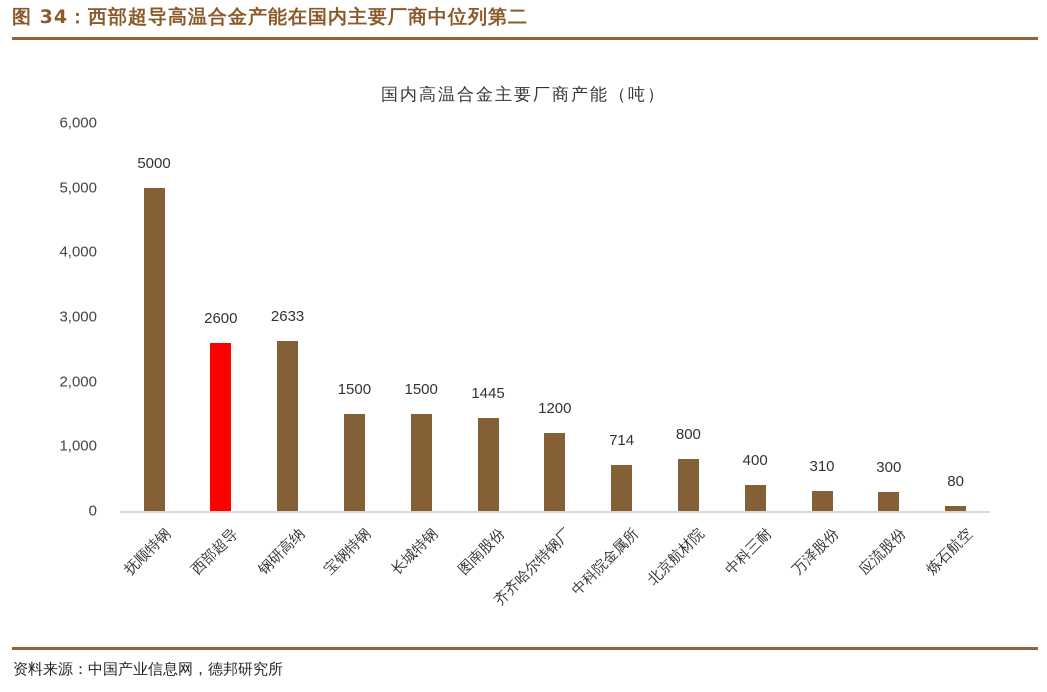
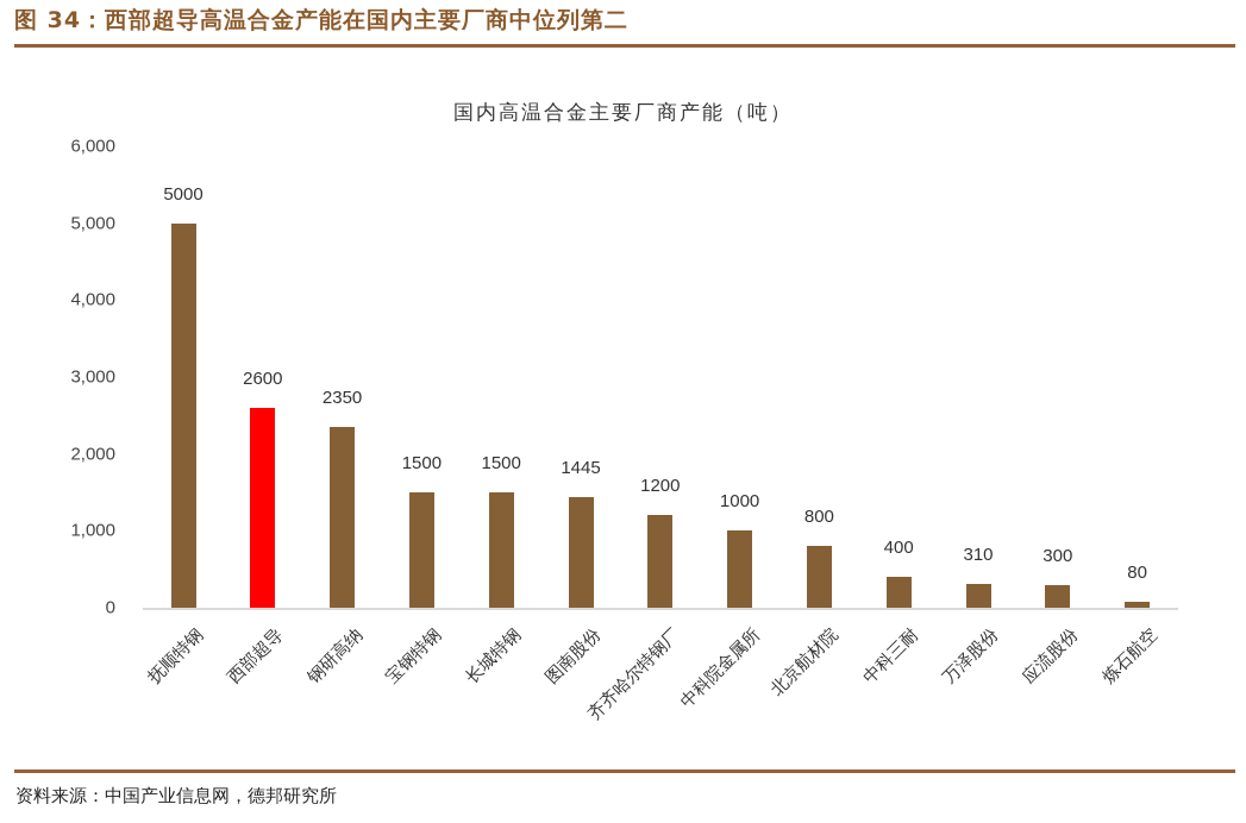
钢研高纳: 2633 -> 2350
中科院金属所: 714 -> 1000
